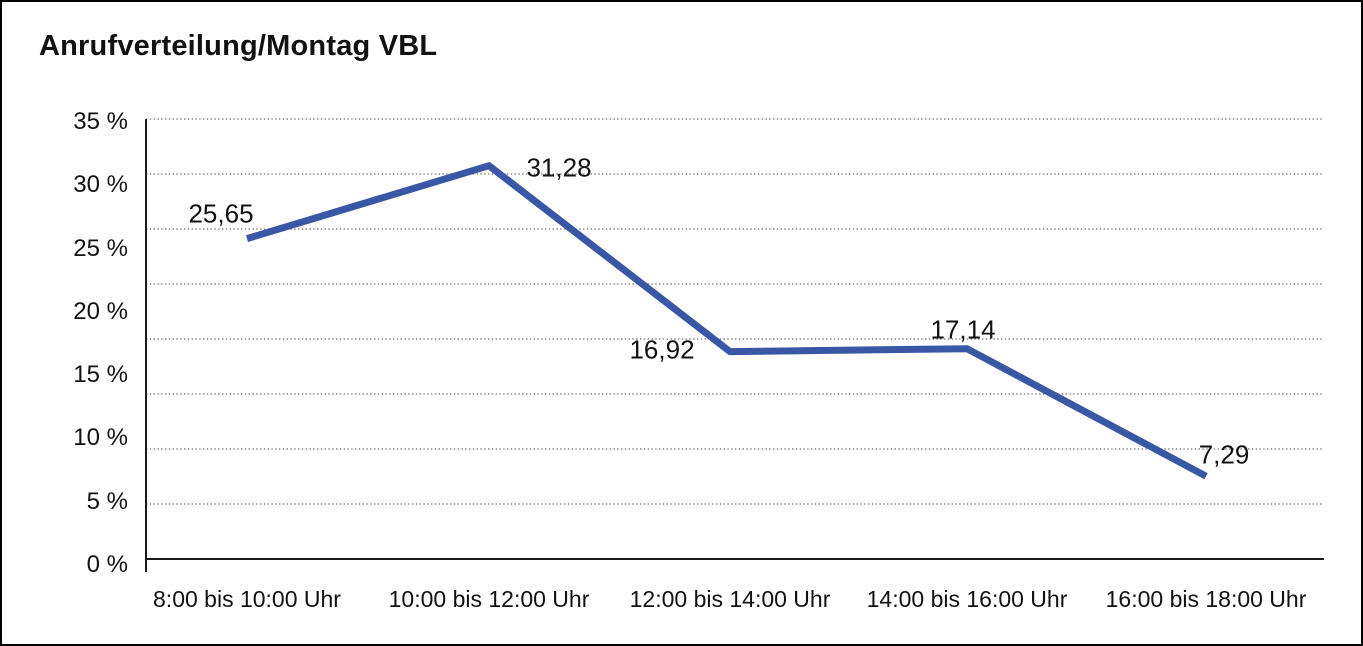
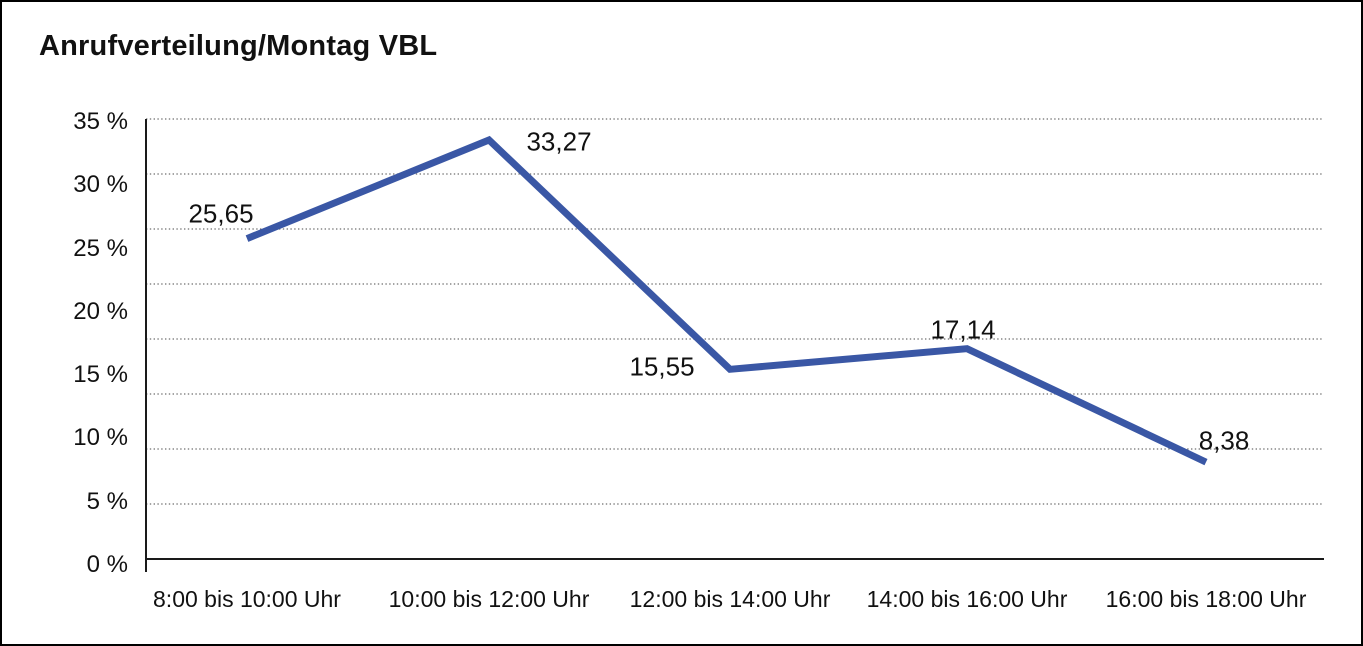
10:00 bis 12:00 Uhr: 31,28 -> 33,27
12:00 bis 14:00 Uhr: 16,92 -> 15,55
16:00 bis 18:00 Uhr: 7,29 -> 8,38
